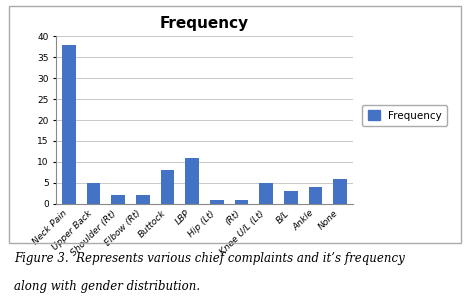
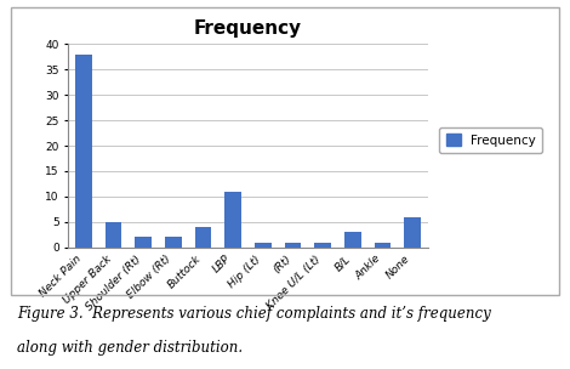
Buttock: 8 -> 4
Knee U/L (Lt): 5 -> 1
Ankle: 4 -> 1
